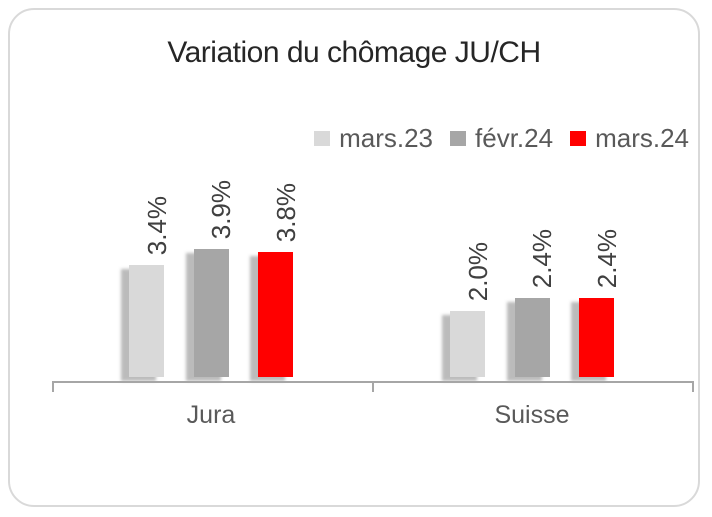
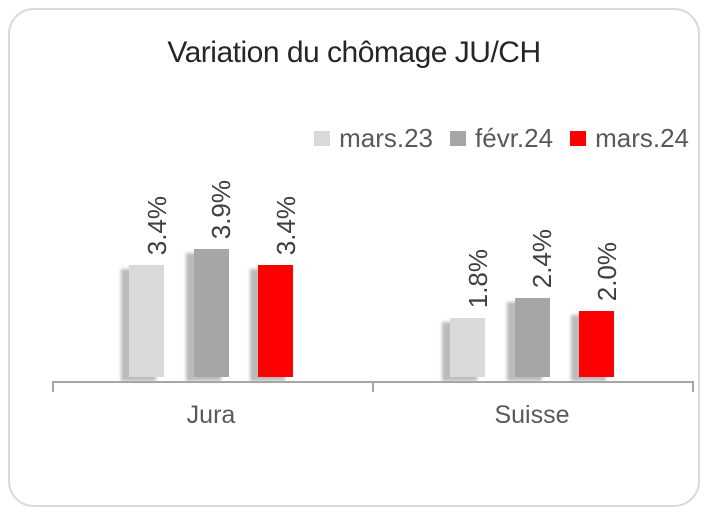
mars.24/Jura: 3.8% -> 3.4%
mars.23/Suisse: 2.0% -> 1.8%
mars.24/Suisse: 2.4% -> 2.0%
